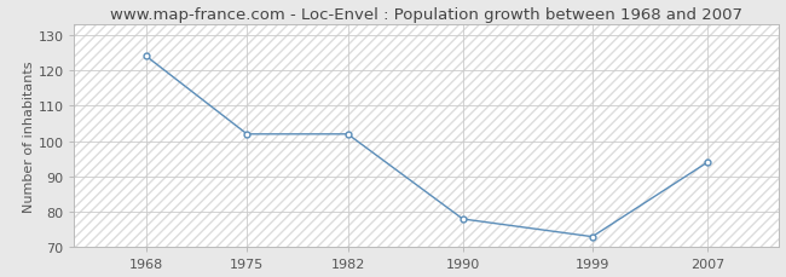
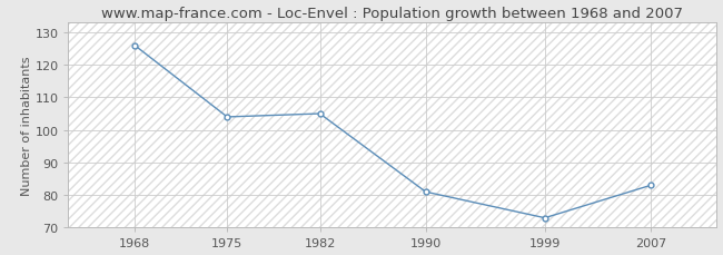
1968: 124 -> 126
1975: 102 -> 104
1982: 102 -> 105
1990: 78 -> 81
2007: 94 -> 83
